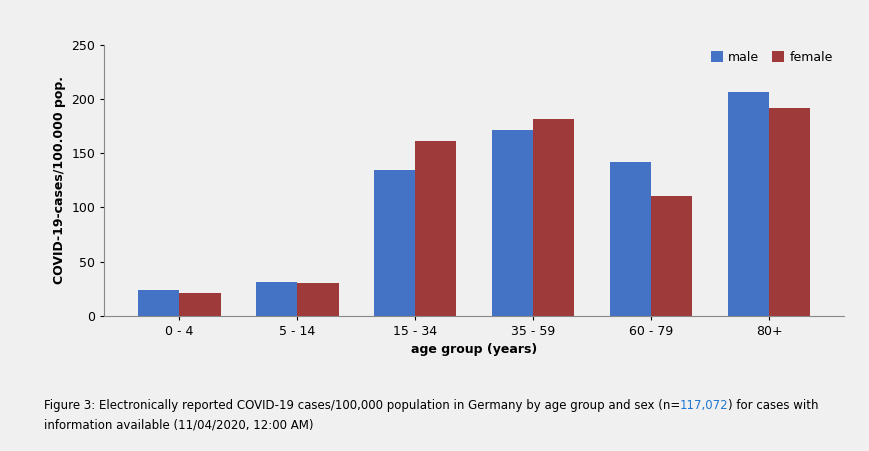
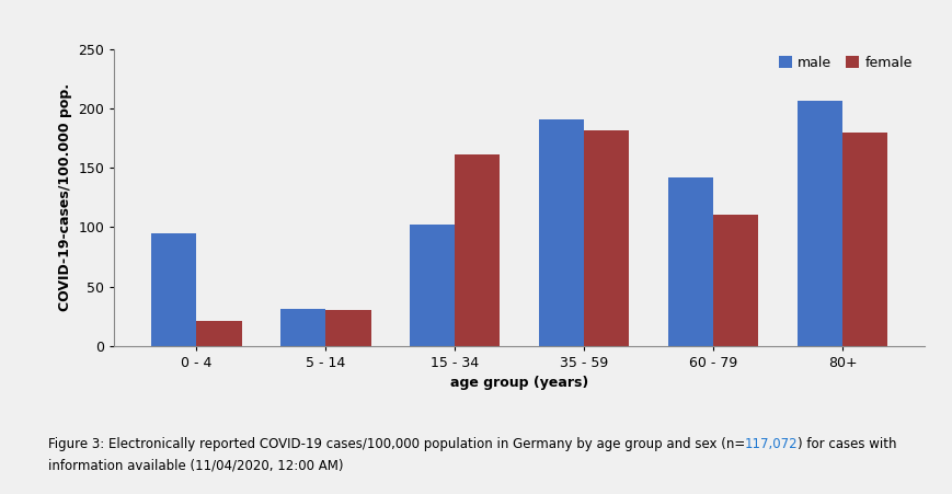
male/0 - 4: 24 -> 95
male/15 - 34: 135 -> 102
male/35 - 59: 172 -> 191
female/80+: 192 -> 180
